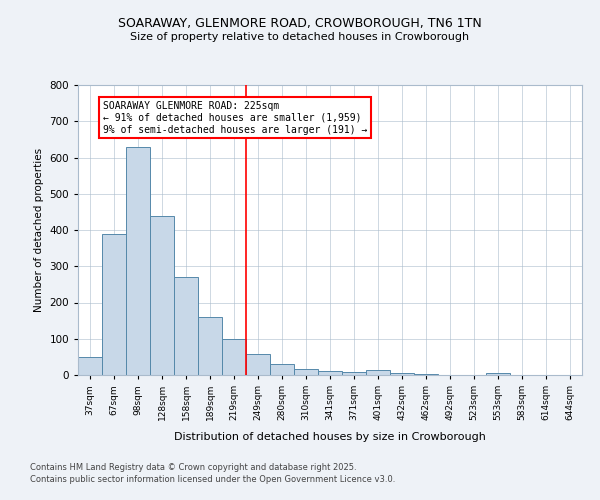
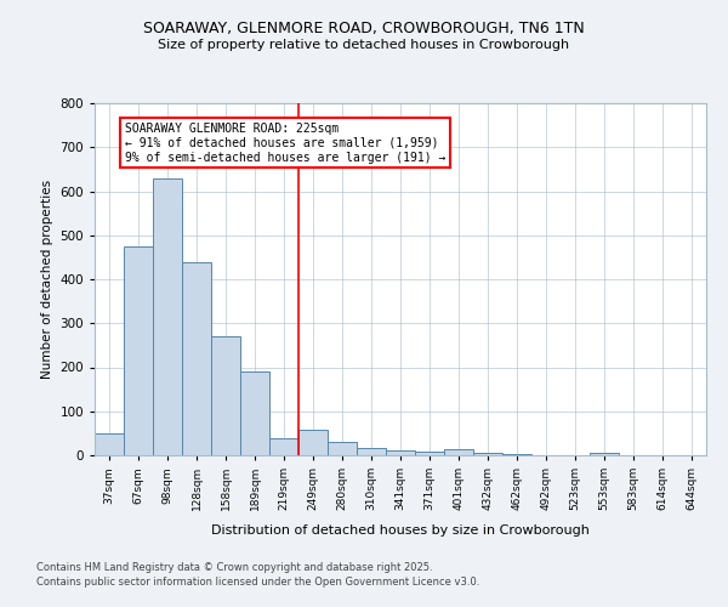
67sqm: 390 -> 475
189sqm: 160 -> 190
219sqm: 100 -> 40
